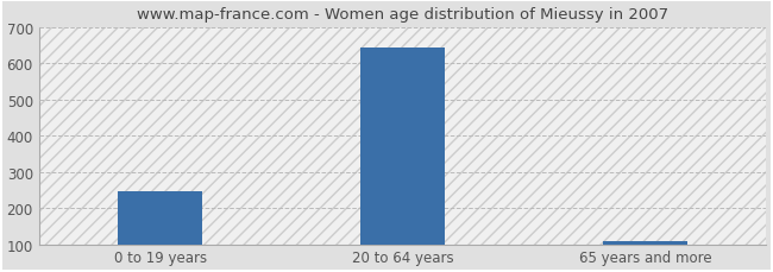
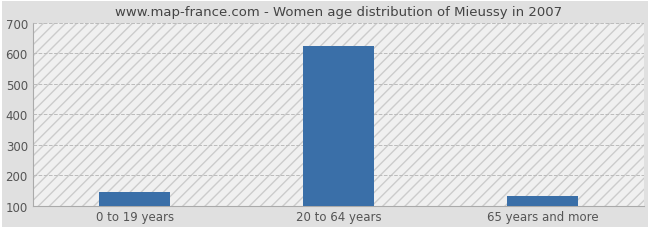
0 to 19 years: 247 -> 145
20 to 64 years: 644 -> 625
65 years and more: 110 -> 130
